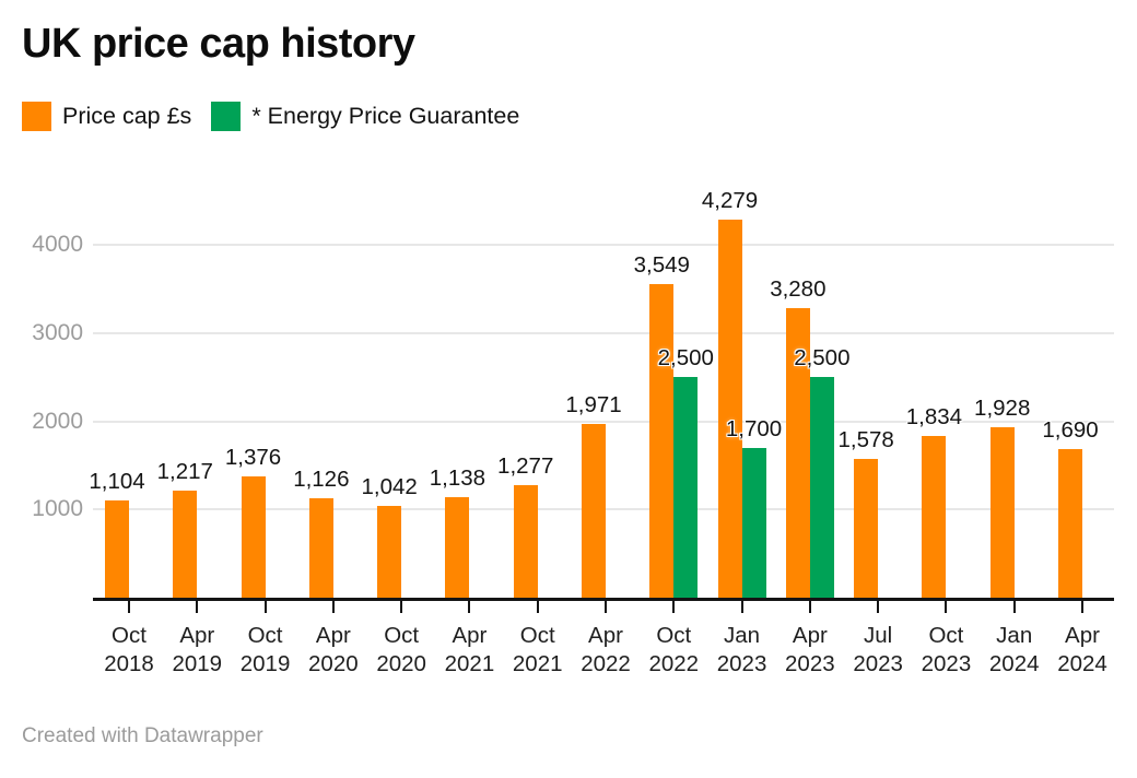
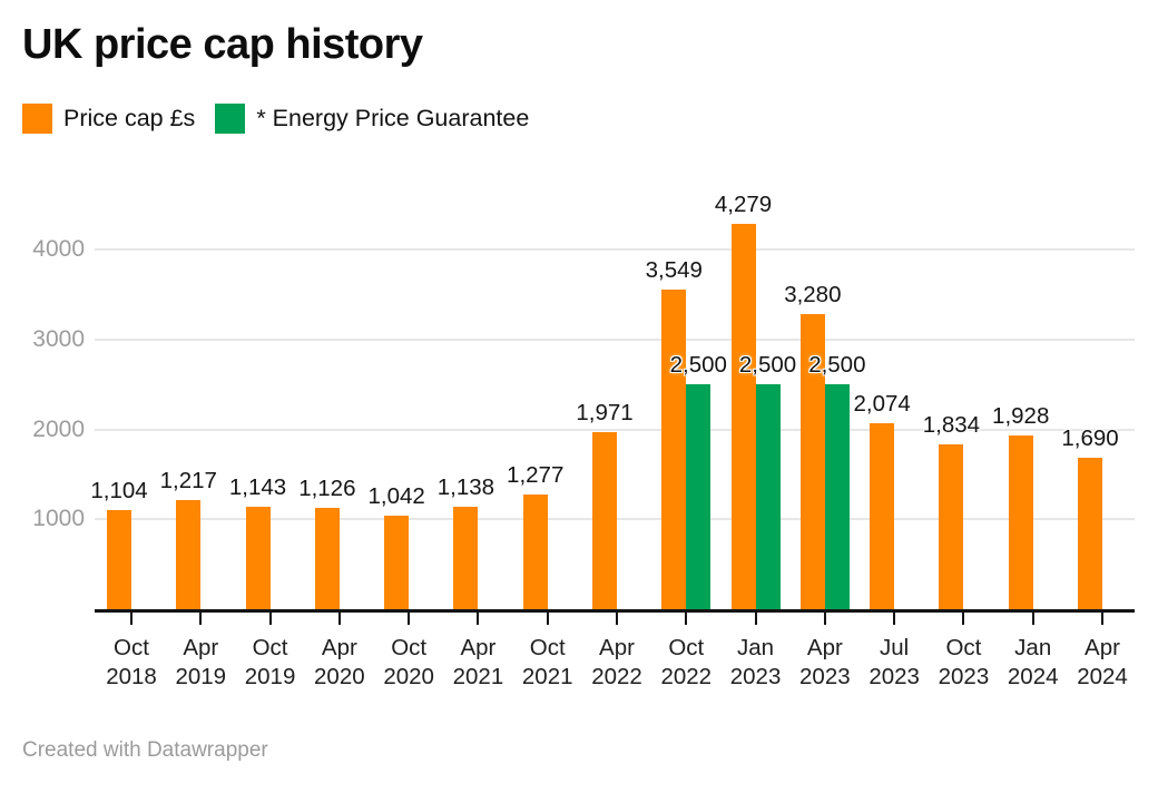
Price cap £s/Oct 2019: 1,376 -> 1,143
* Energy Price Guarantee/Jan 2023: 1,700 -> 2,500
Price cap £s/Jul 2023: 1,578 -> 2,074
